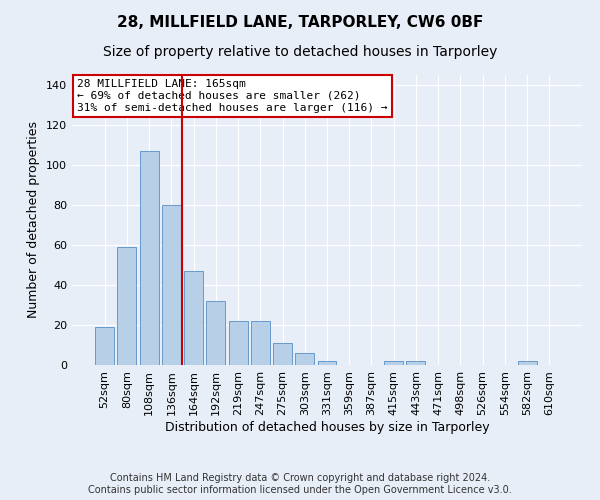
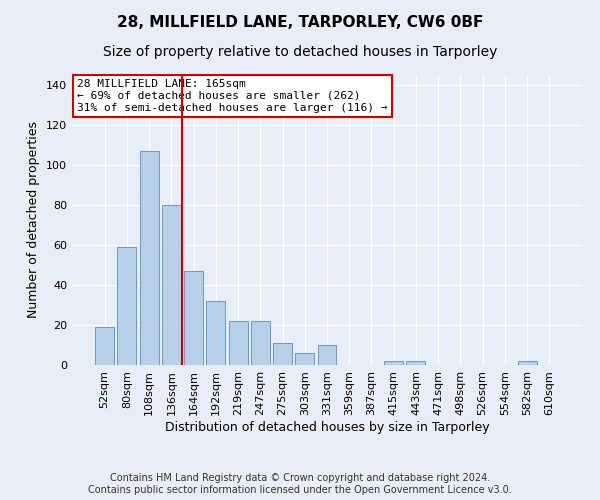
331sqm: 2 -> 10
